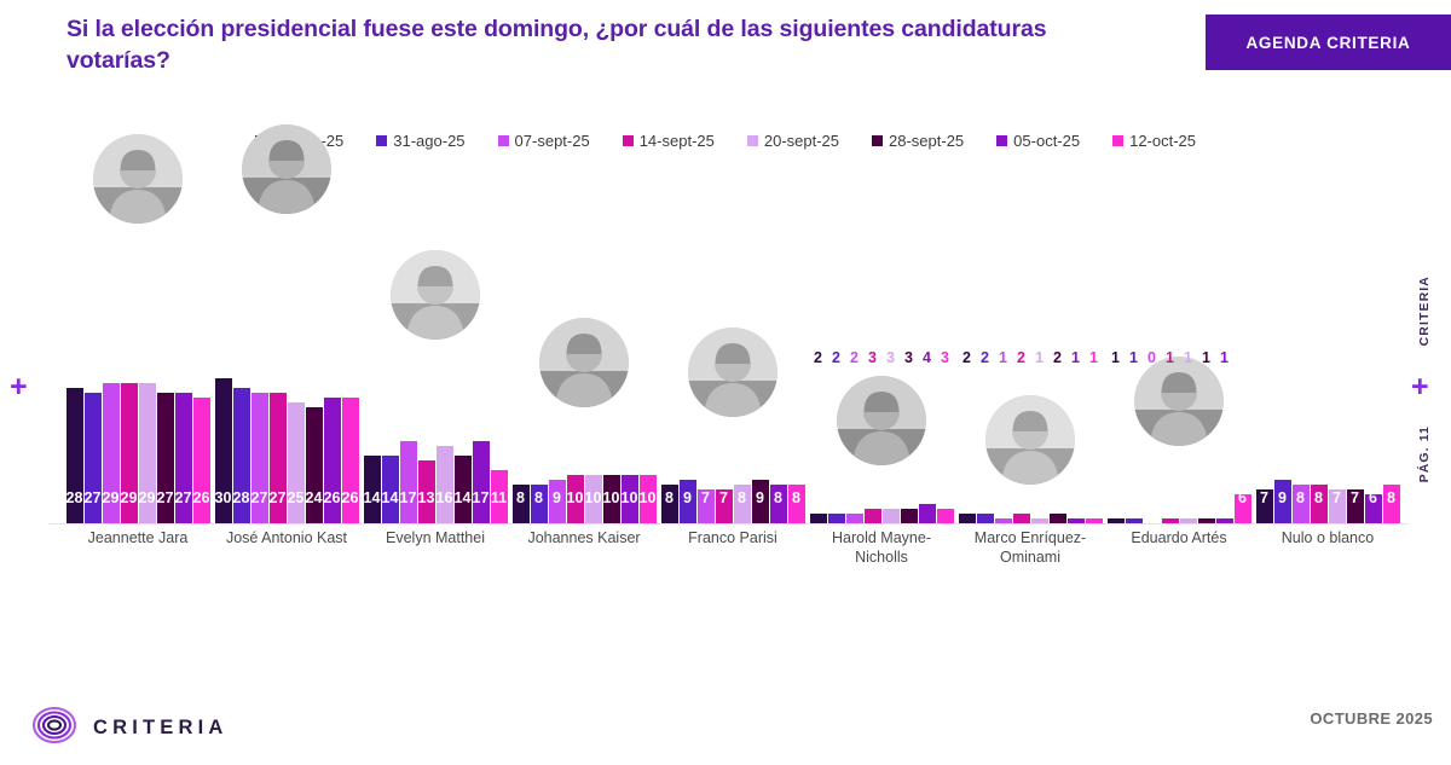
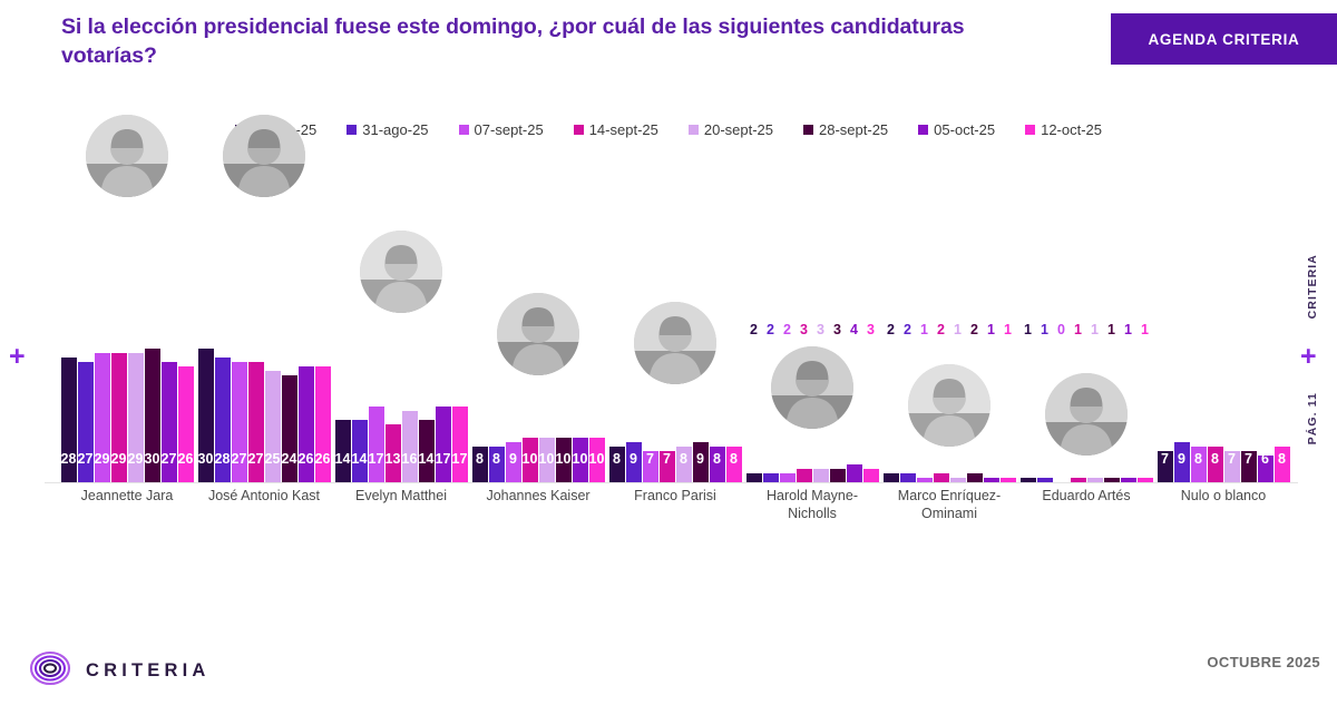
28-sept-25/Jeannette Jara: 27 -> 30
12-oct-25/Evelyn Matthei: 11 -> 17
12-oct-25/Eduardo Artés: 6 -> 1
